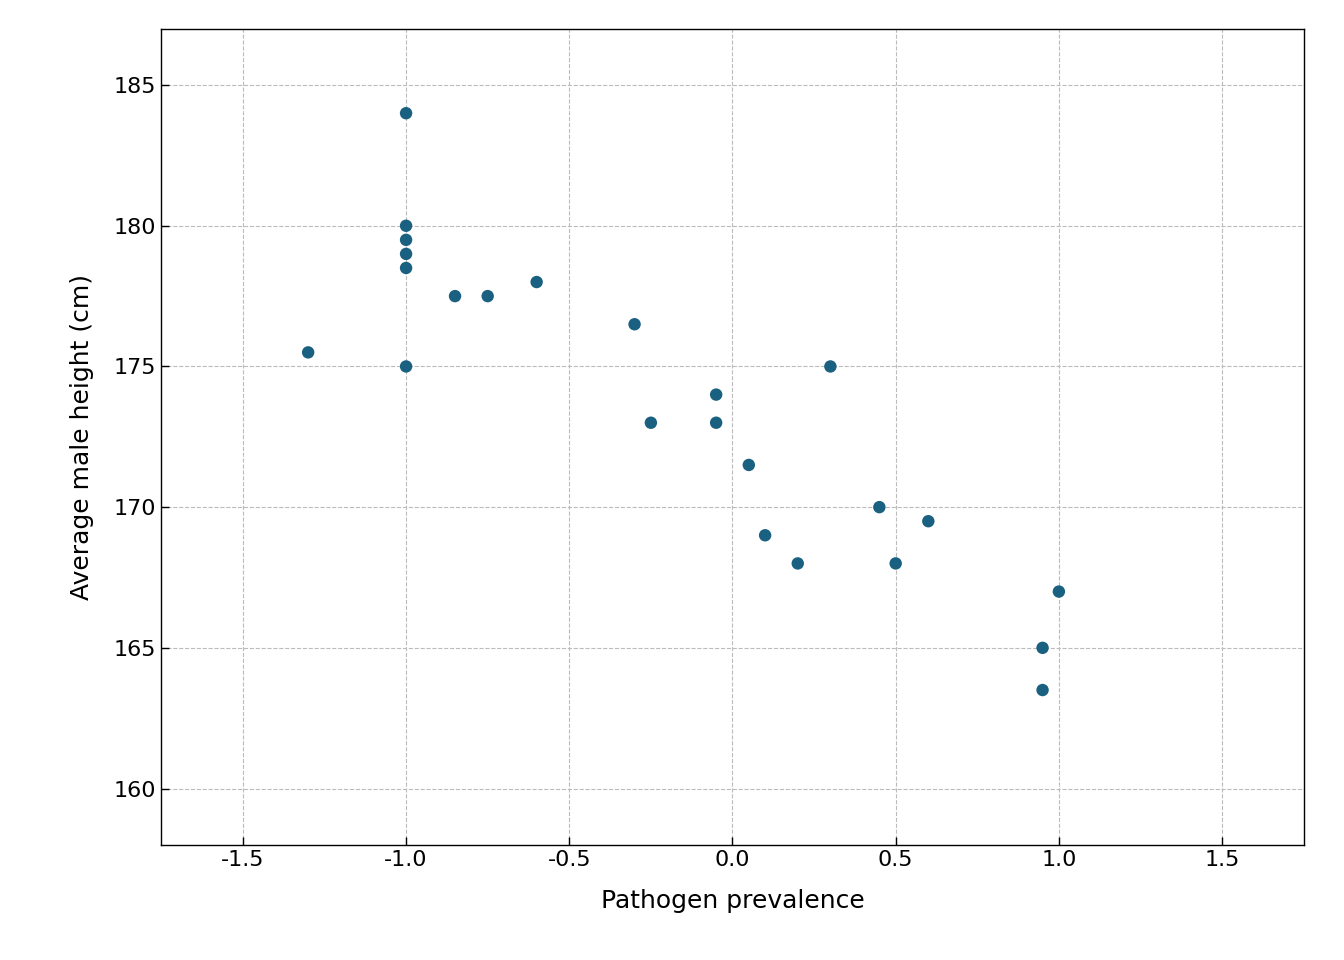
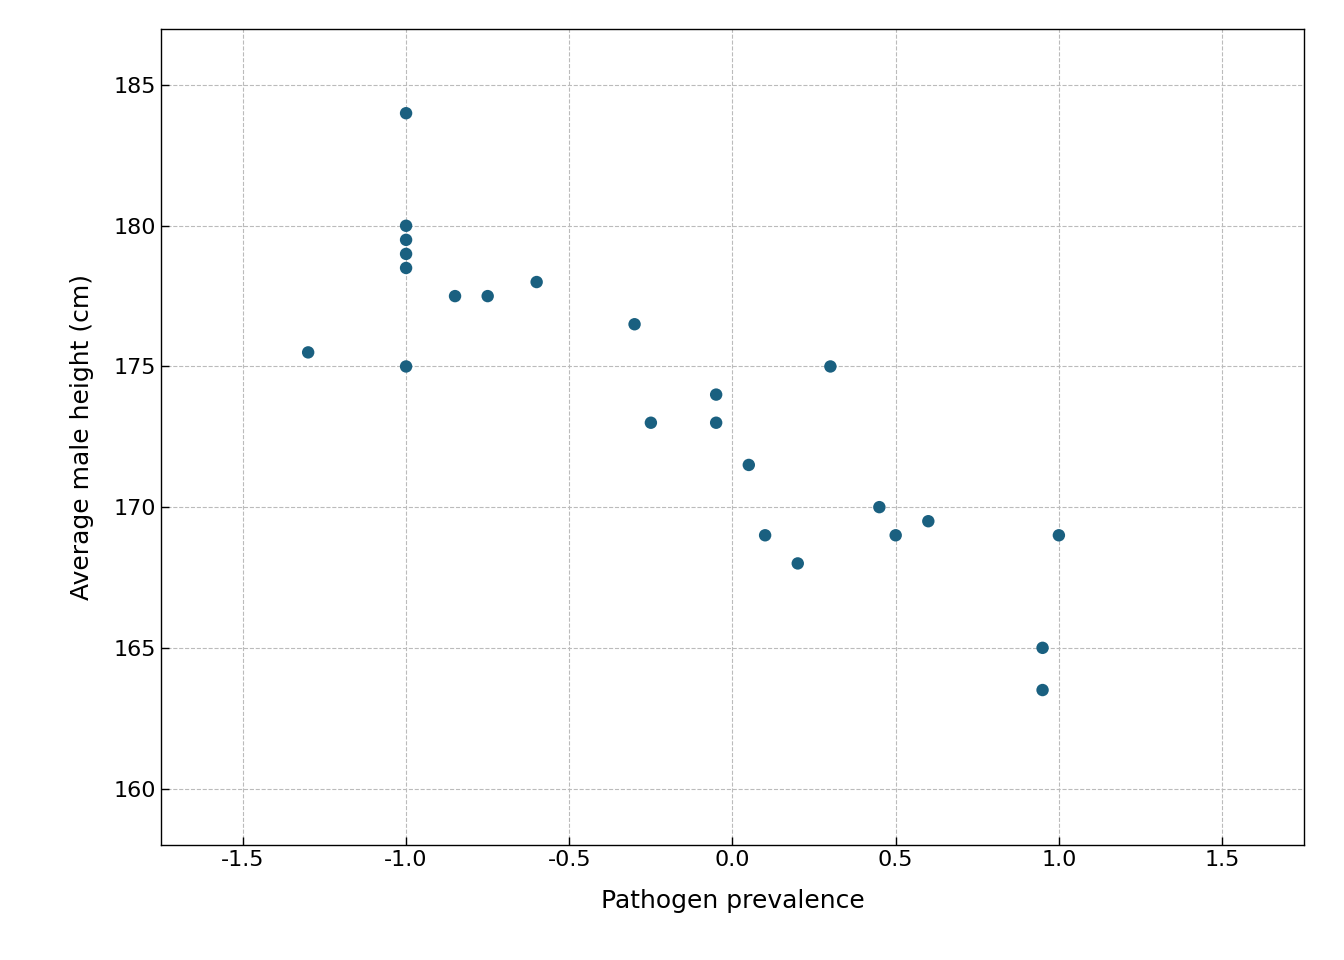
0.5: 168.0 -> 169.0
1.0: 167.0 -> 169.0
